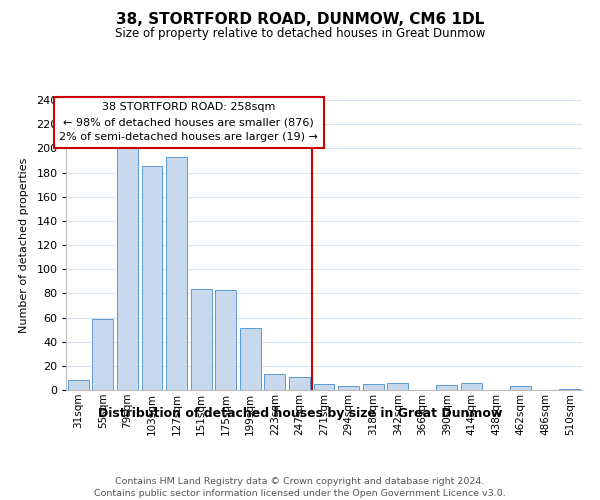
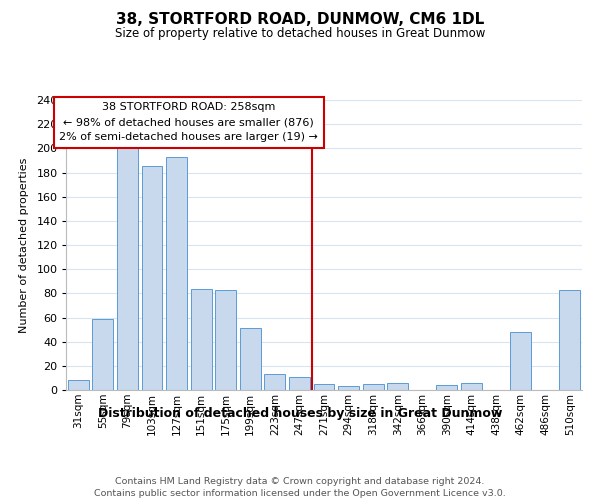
462sqm: 3 -> 48
510sqm: 1 -> 83
